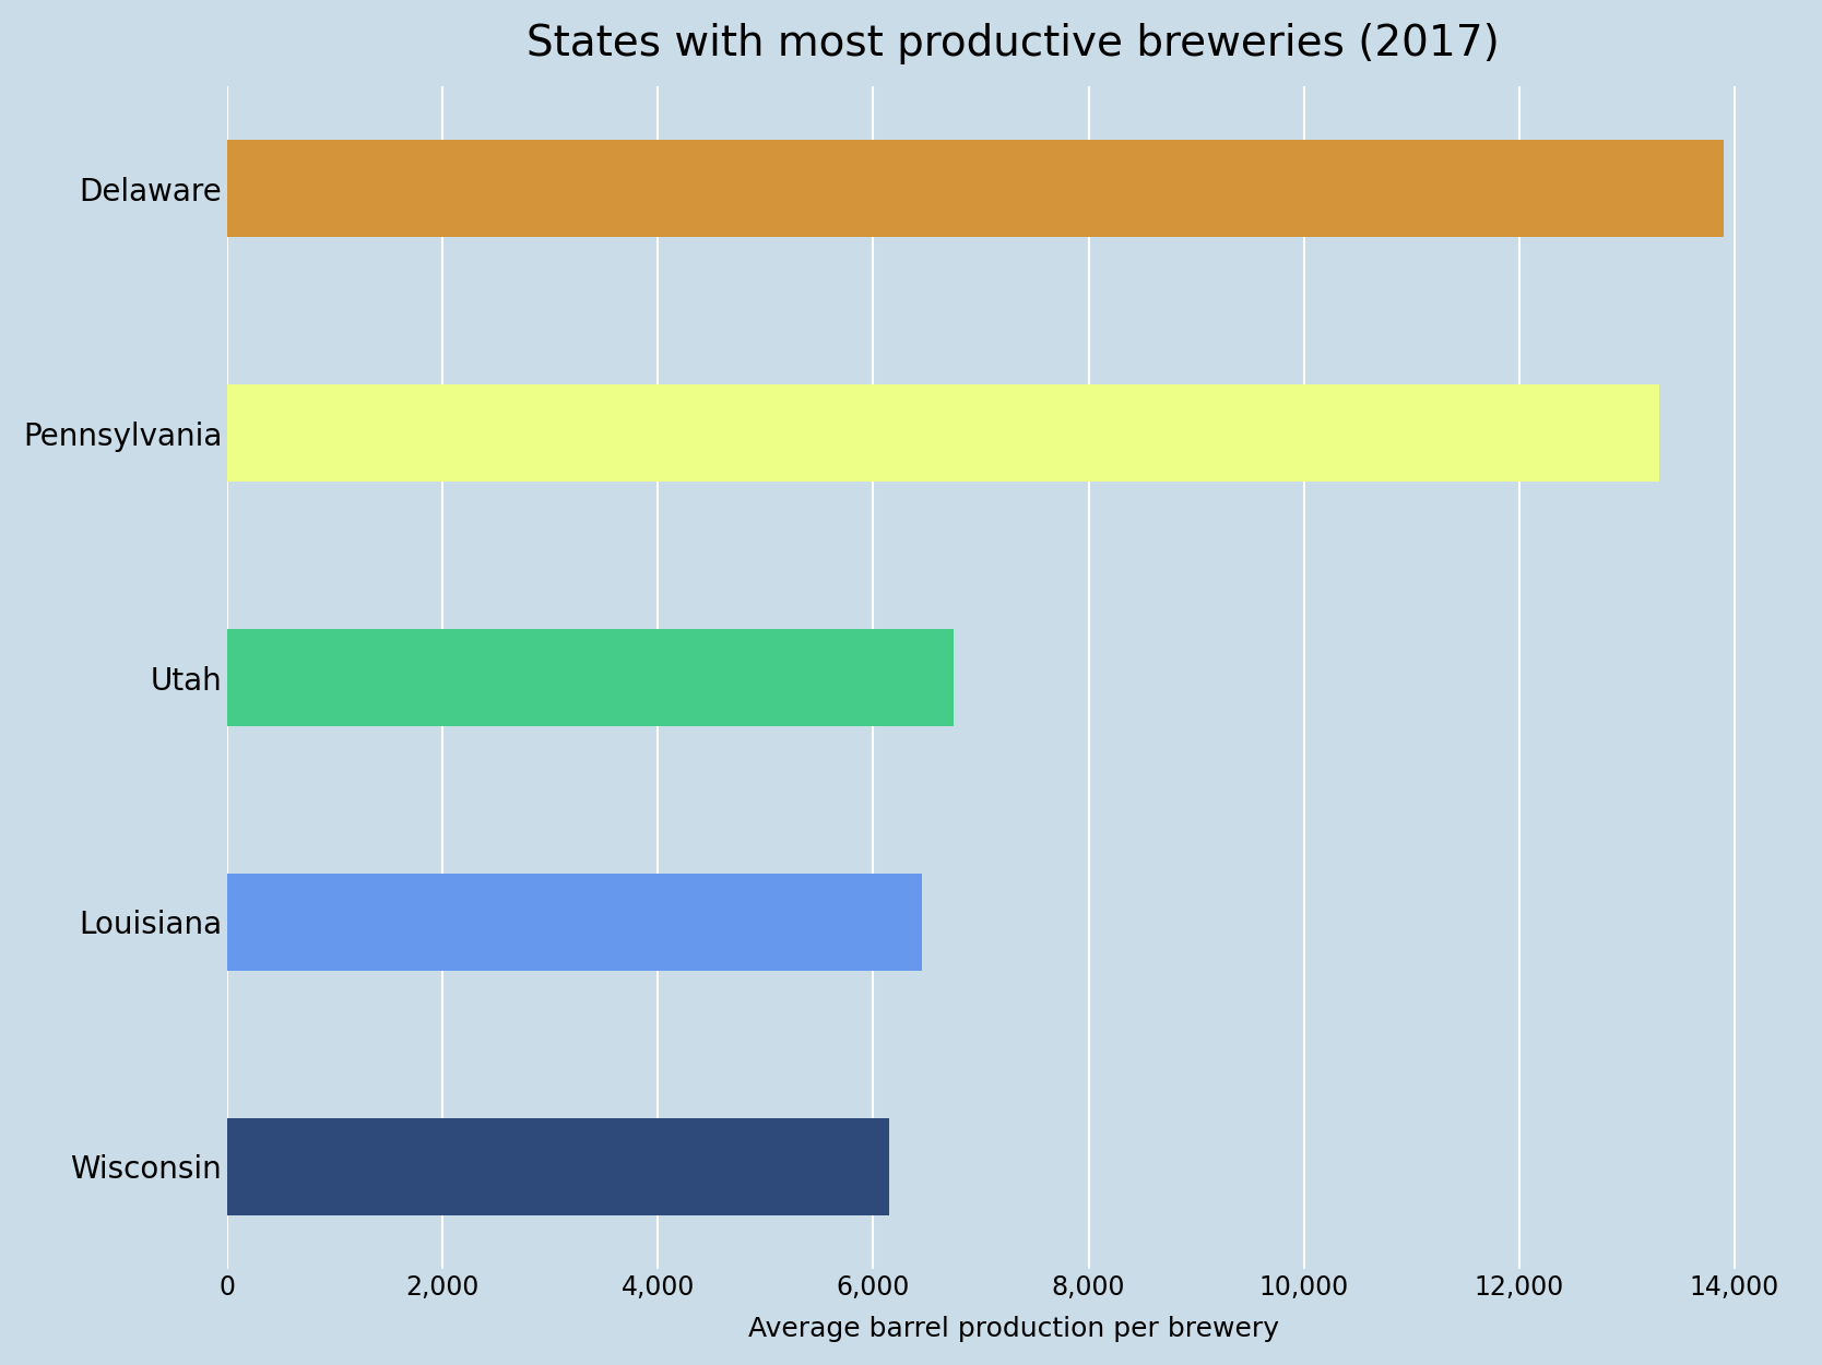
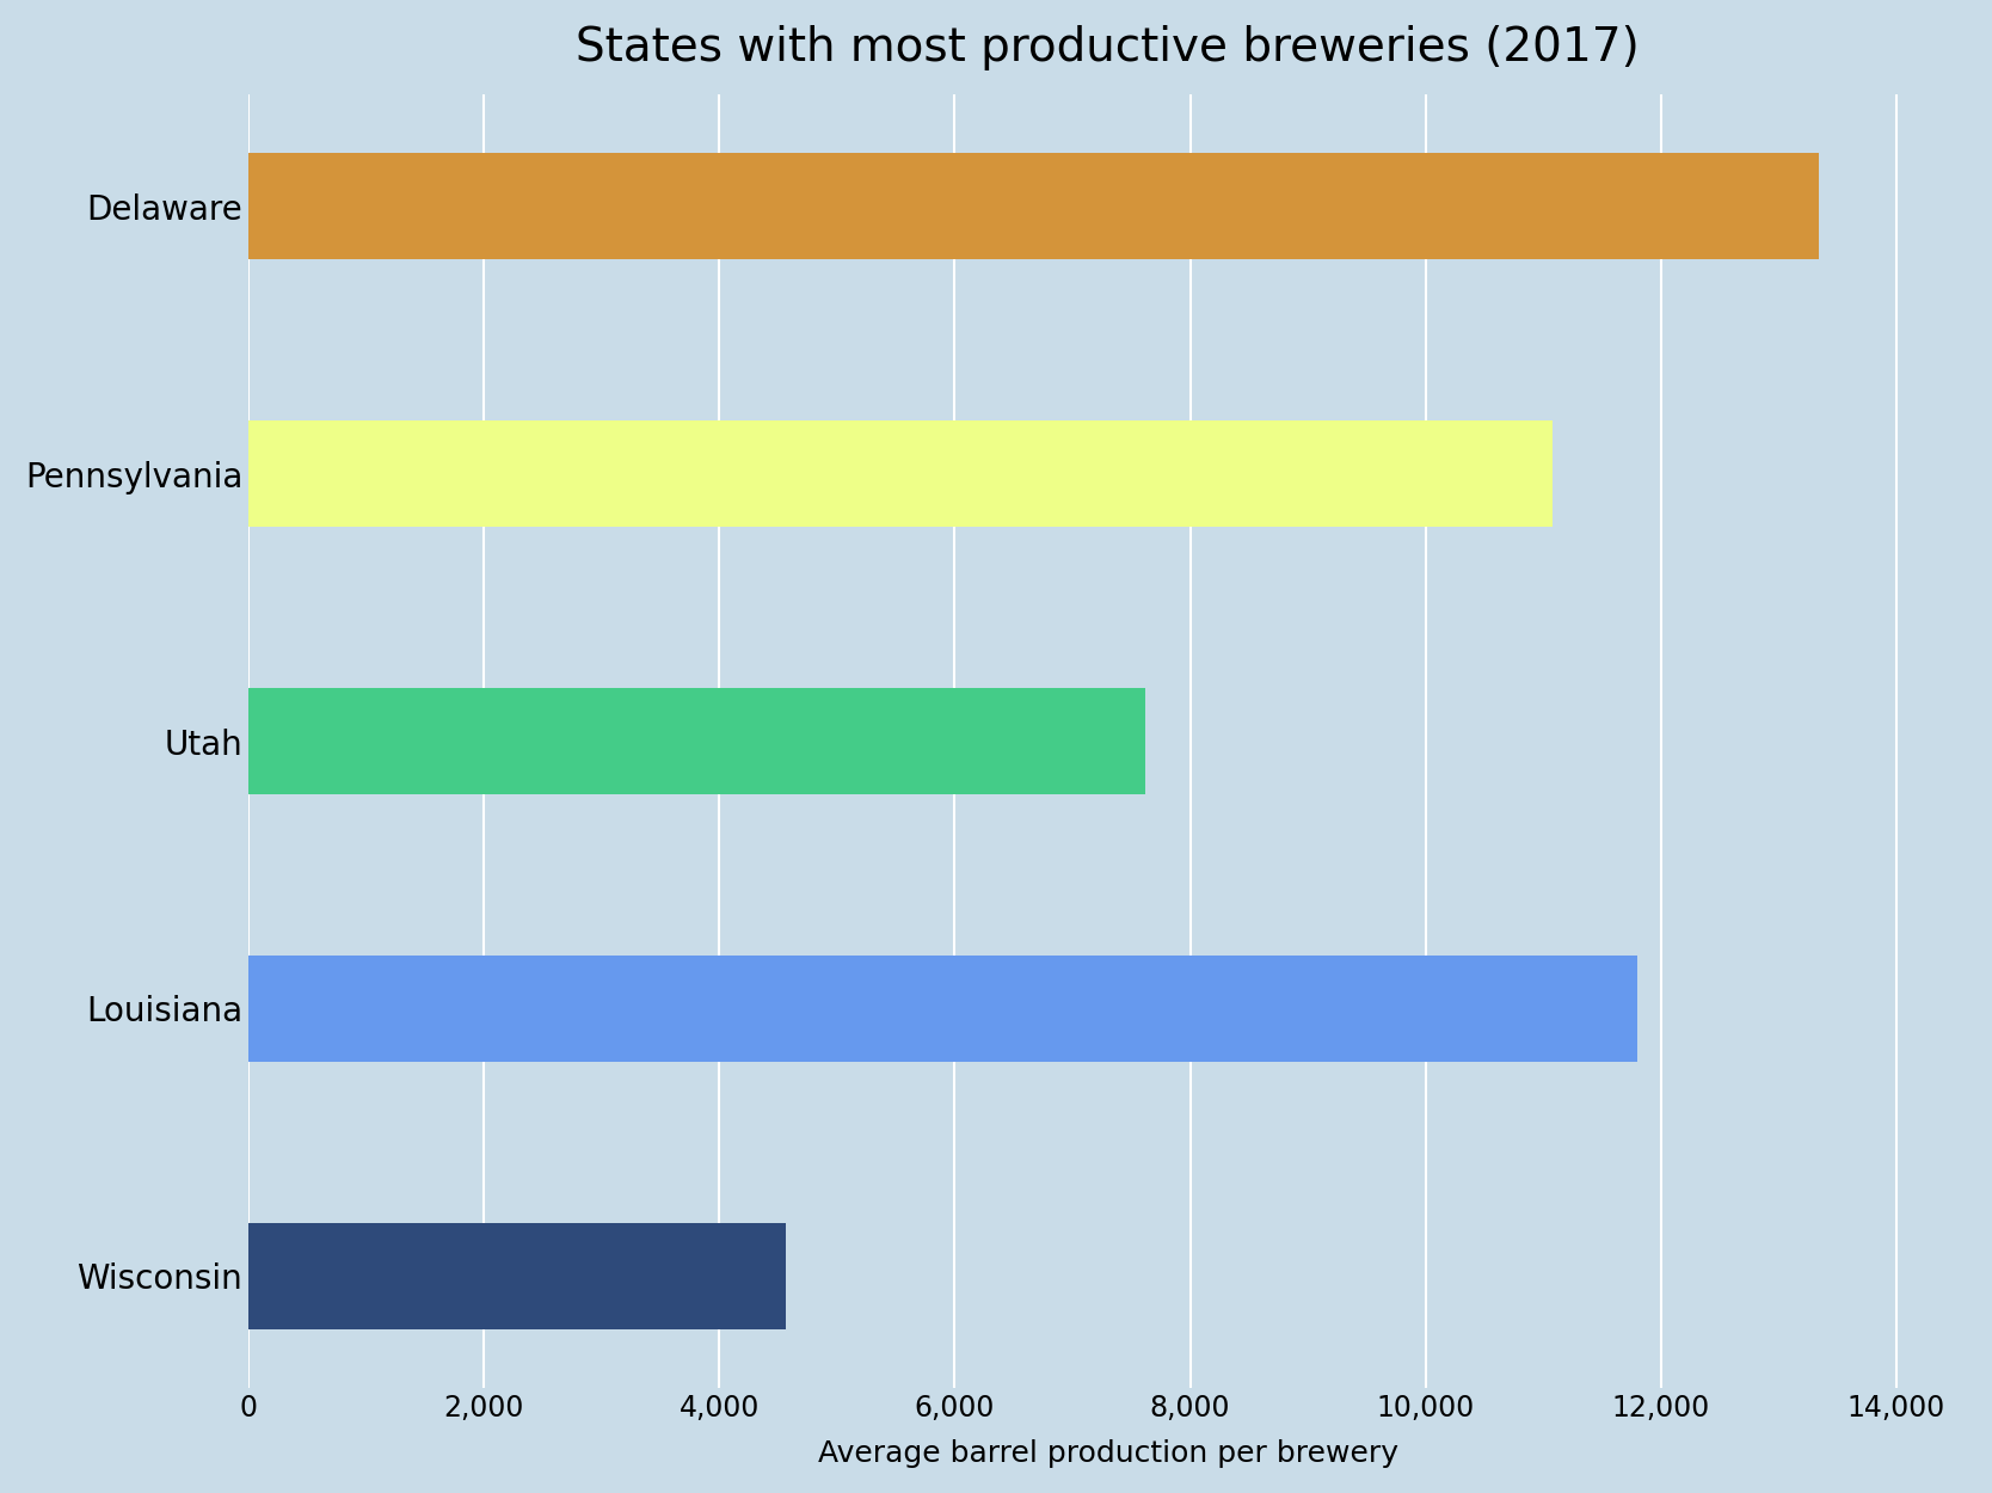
Delaware: 13,900 -> 13,340
Pennsylvania: 13,300 -> 11,080
Utah: 6,750 -> 7,620
Louisiana: 6,450 -> 11,800
Wisconsin: 6,150 -> 4,560
